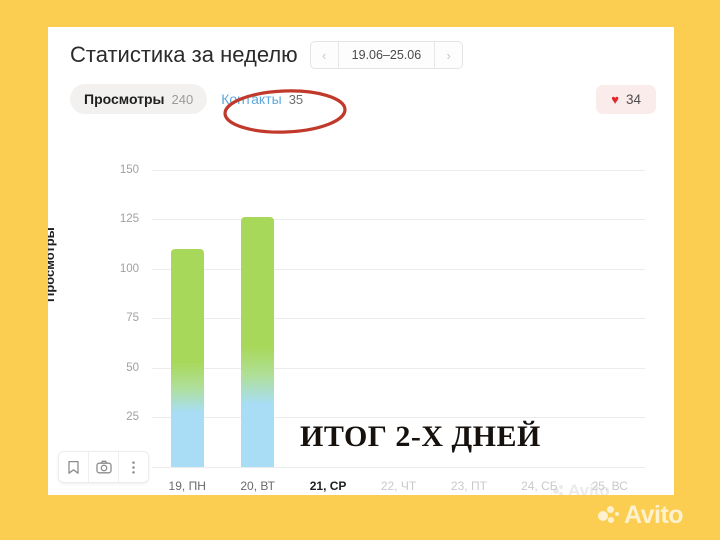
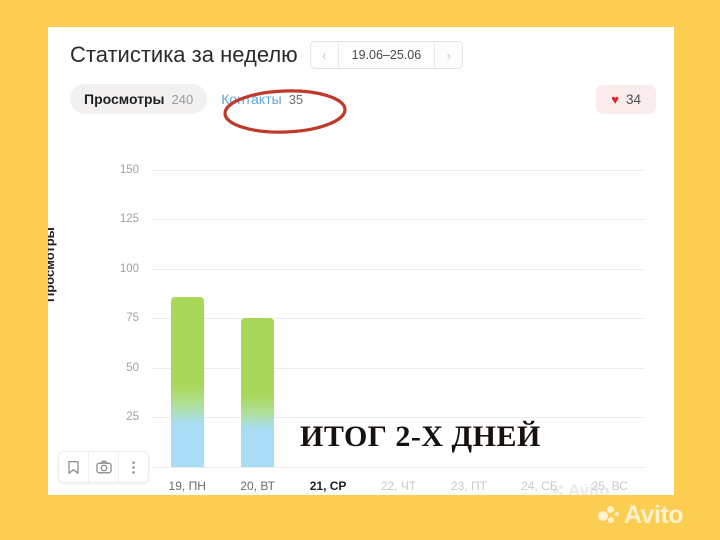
19, ПН: 110 -> 86
20, ВТ: 126 -> 75
